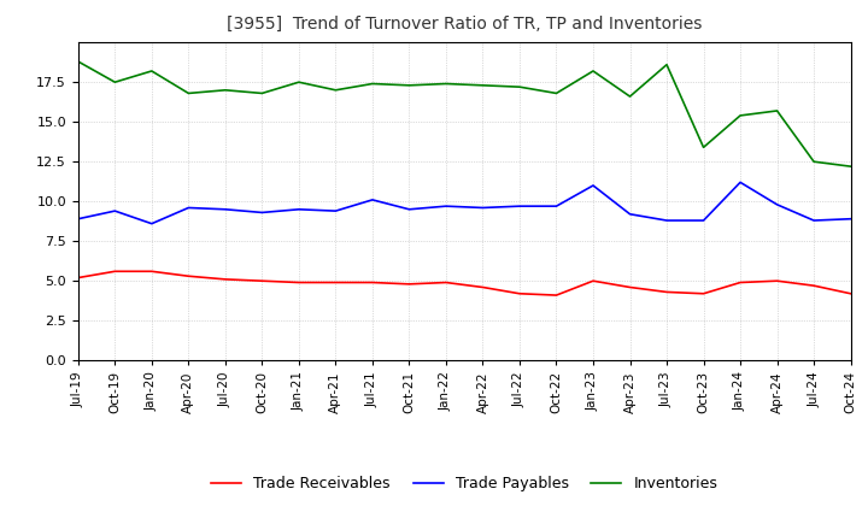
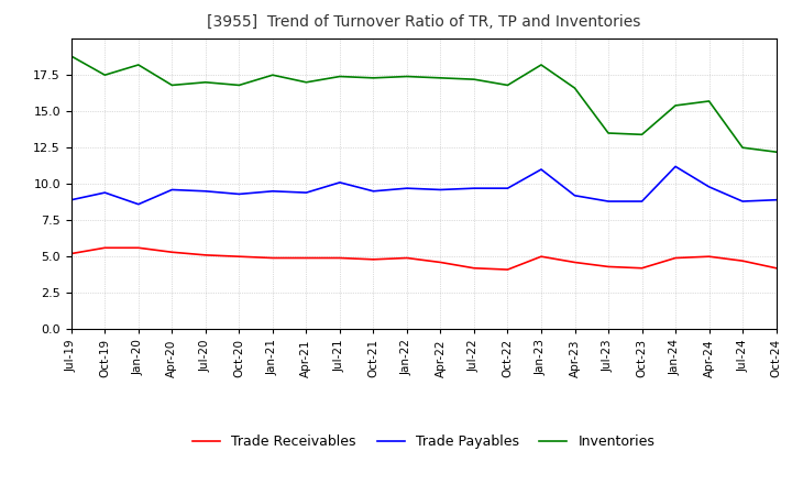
Inventories/Jul-23: 18.6 -> 13.5
